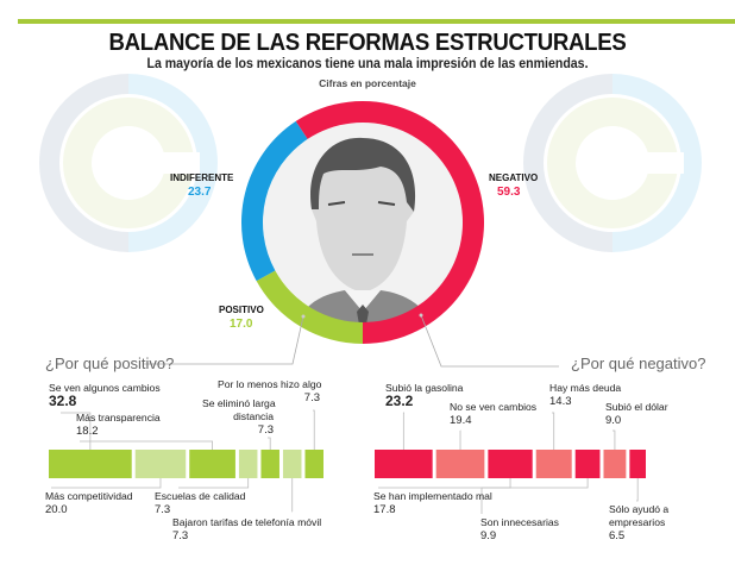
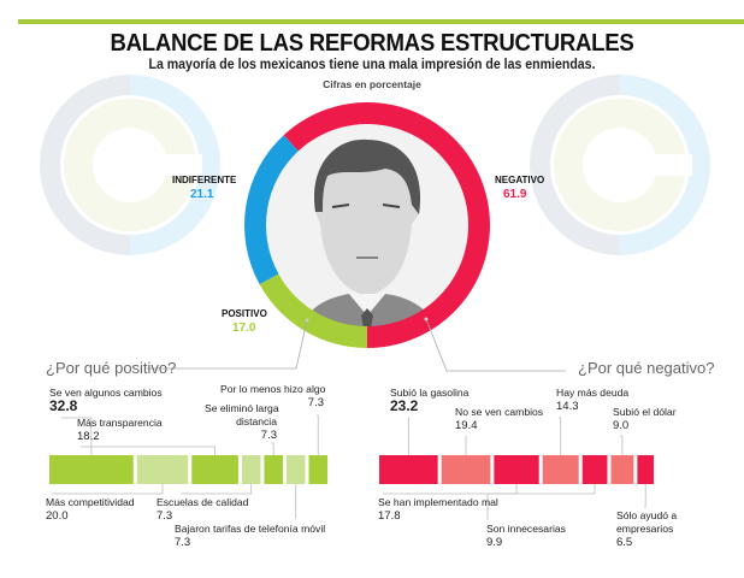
BALANCE DE LAS REFORMAS ESTRUCTURALES/NEGATIVO: 59.3 -> 61.9
BALANCE DE LAS REFORMAS ESTRUCTURALES/INDIFERENTE: 23.7 -> 21.1
